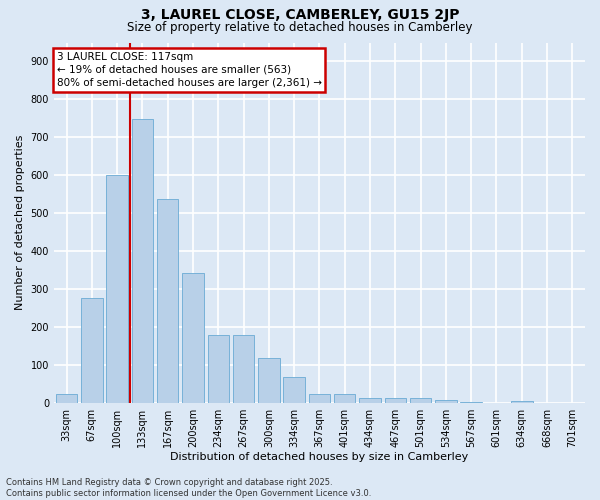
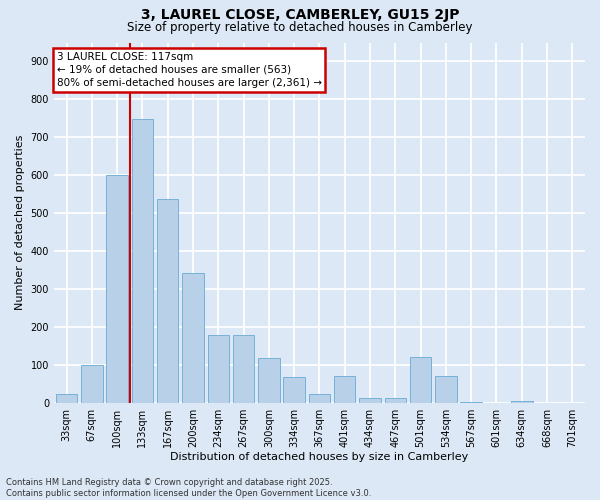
67sqm: 275 -> 100
401sqm: 22 -> 70
501sqm: 12 -> 120
534sqm: 8 -> 70
